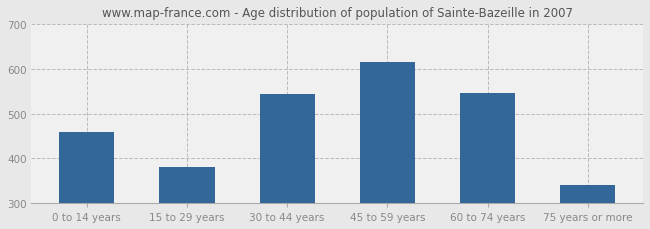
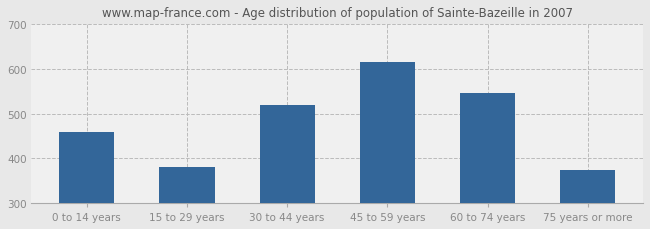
30 to 44 years: 543 -> 520
75 years or more: 340 -> 375
